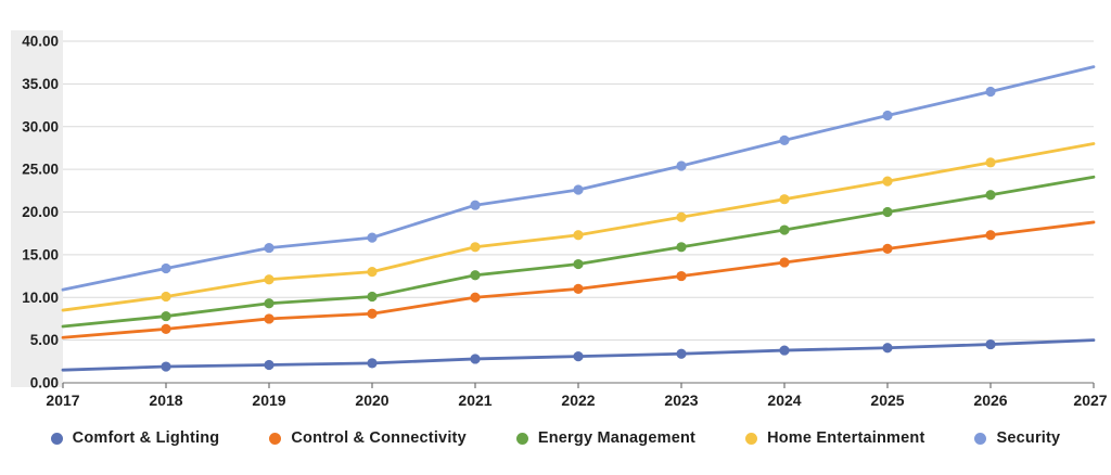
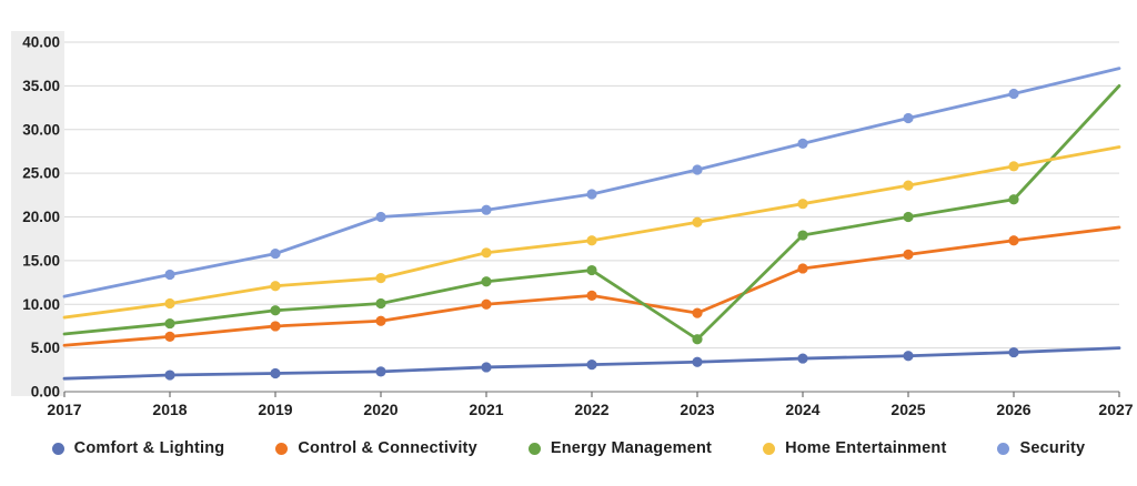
Security/2020: 17 -> 20
Control & Connectivity/2023: 12 -> 9
Energy Management/2023: 16 -> 6
Energy Management/2027: 24 -> 35
